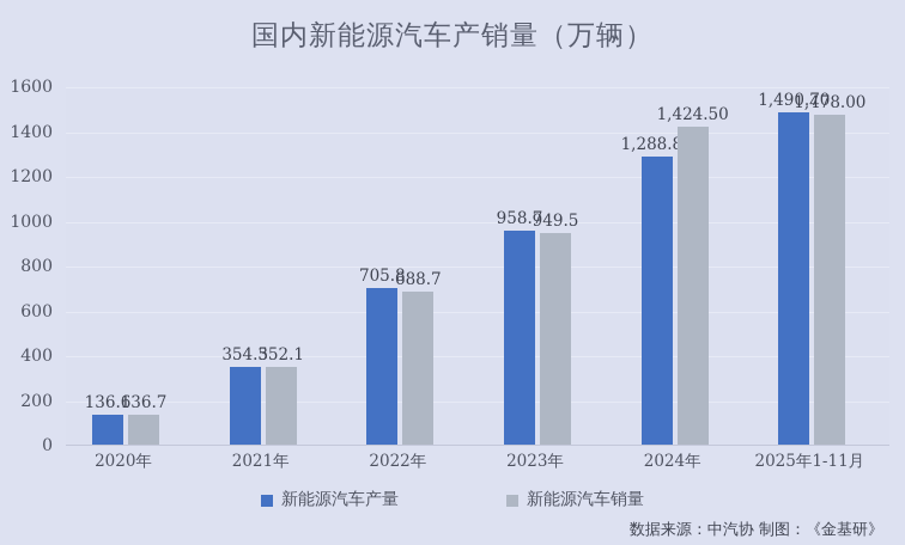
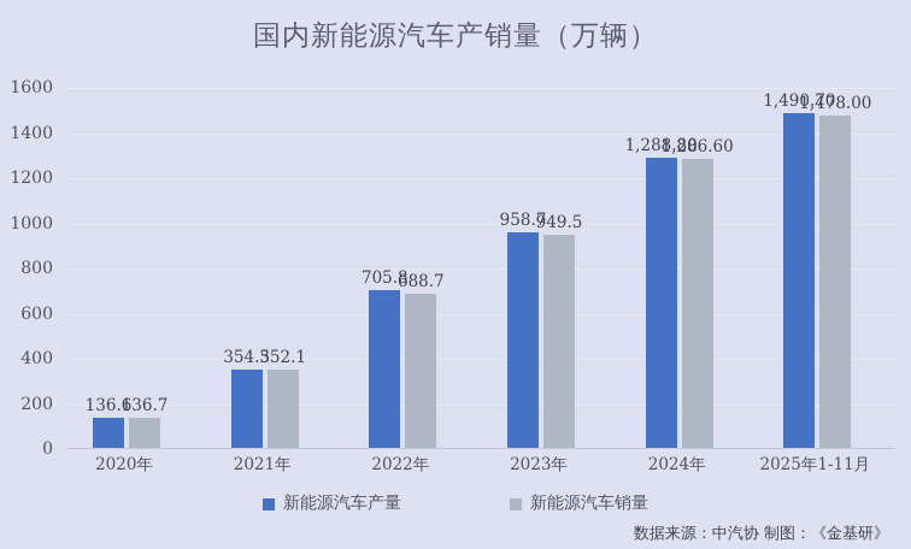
新能源汽车销量/2024年: 1,424.50 -> 1,286.60
